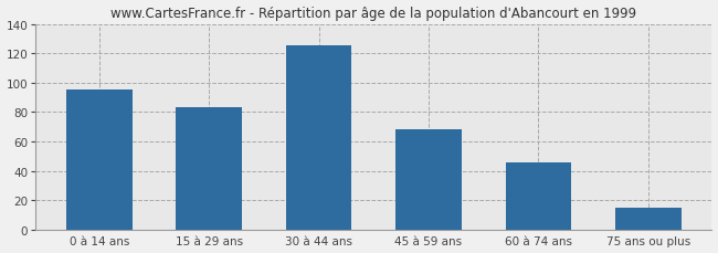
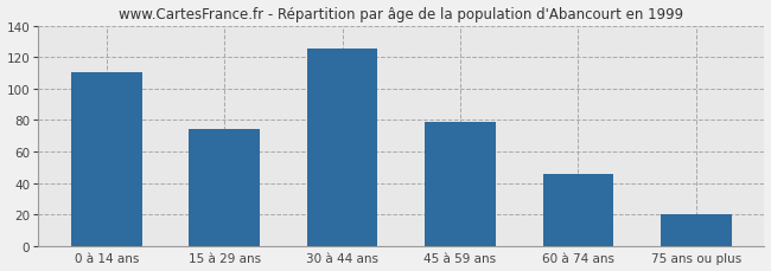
0 à 14 ans: 95 -> 110
15 à 29 ans: 83 -> 74
45 à 59 ans: 68 -> 79
75 ans ou plus: 15 -> 20
